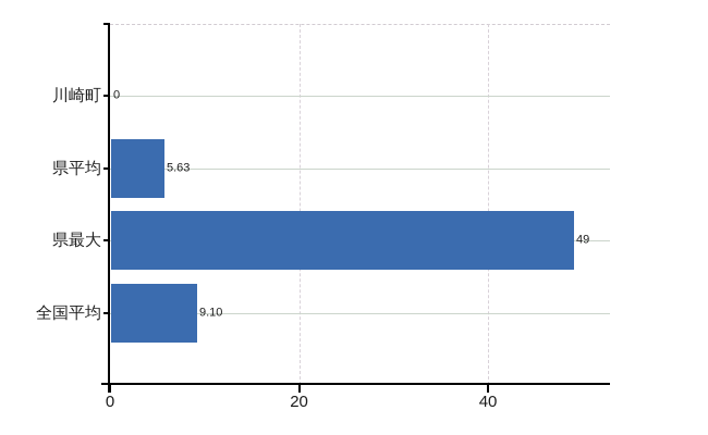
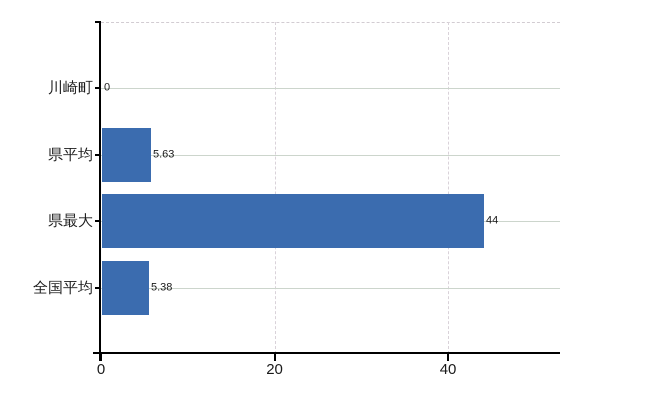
県最大: 49 -> 44
全国平均: 9.10 -> 5.38
